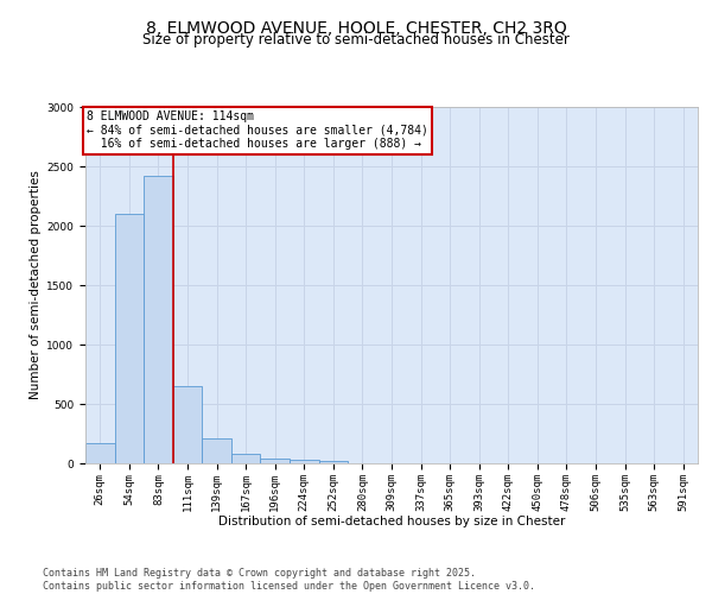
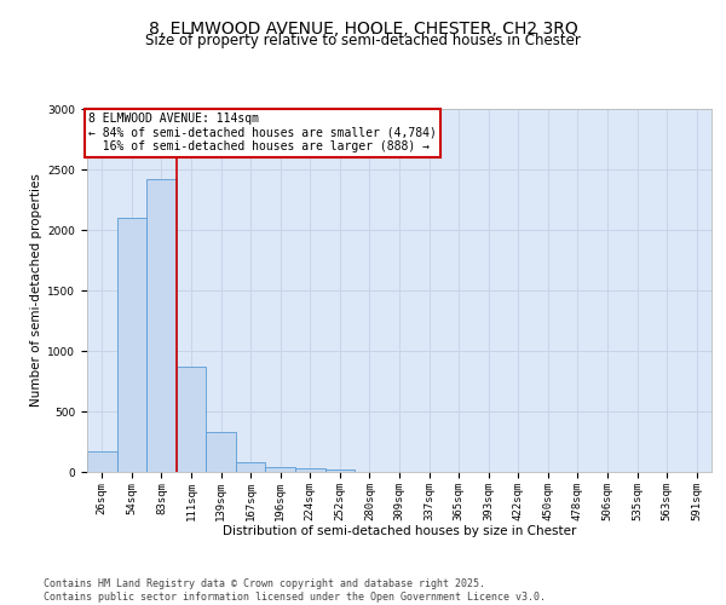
111sqm: 650 -> 870
139sqm: 220 -> 330
